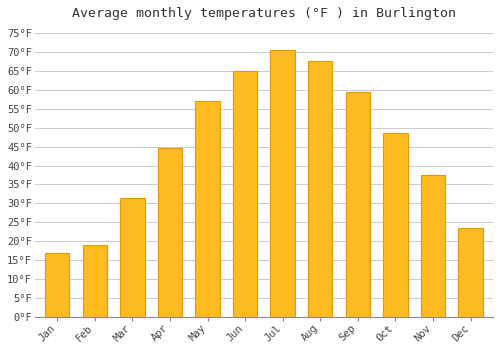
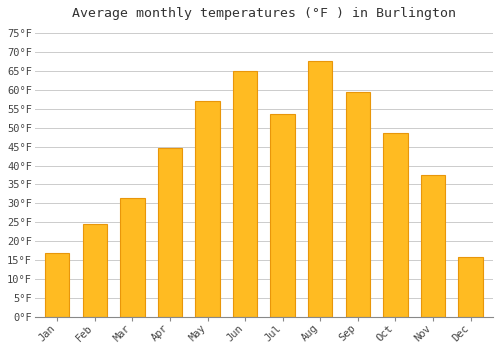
Feb: 19.0°F -> 24.5°F
Jul: 70.5°F -> 53.5°F
Dec: 23.5°F -> 16.0°F
